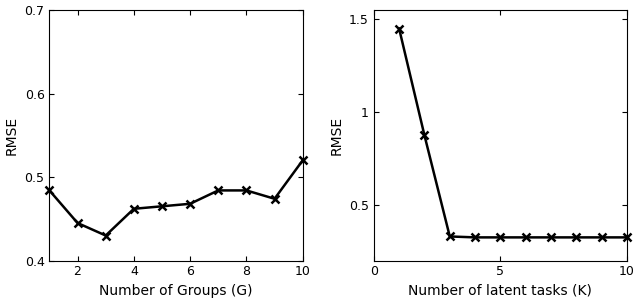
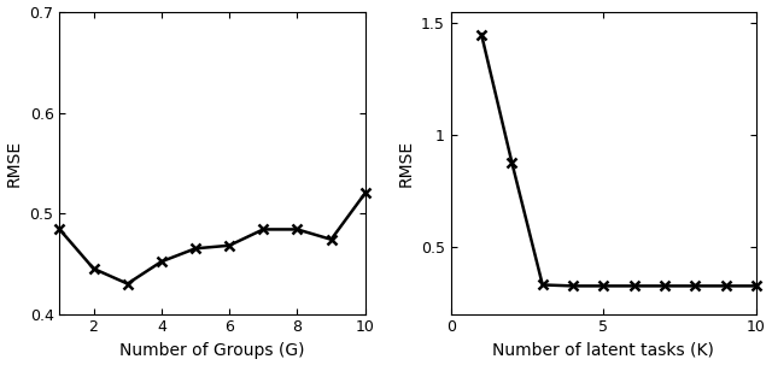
4: 0.462 -> 0.452
